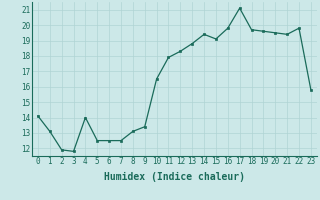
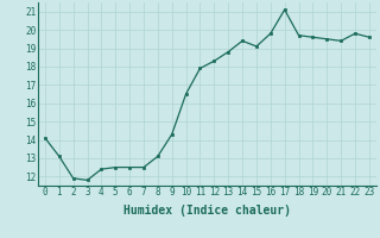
4: 14.0 -> 12.4
9: 13.4 -> 14.3
23: 15.8 -> 19.6
